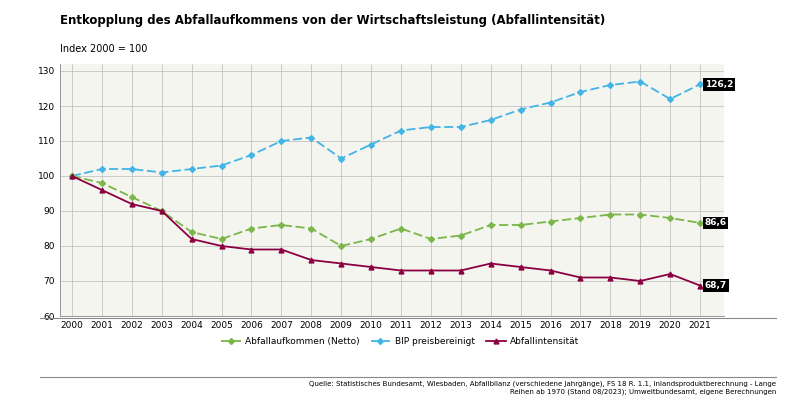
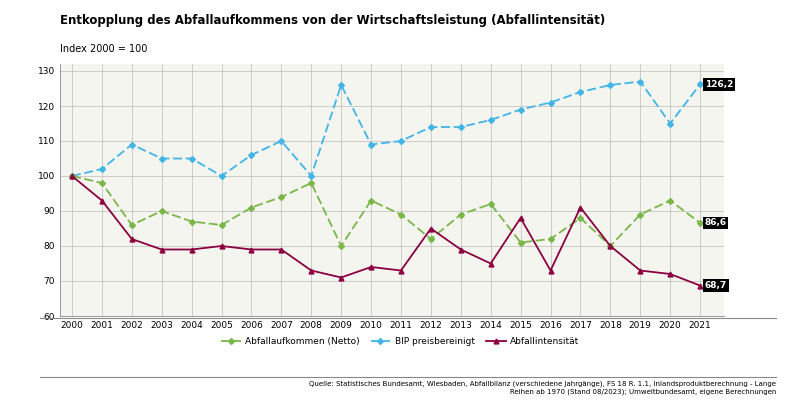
Abfallintensität/2001: 96.0 -> 93.0
BIP preisbereinigt/2002: 102.0 -> 109.0
Abfallaufkommen (Netto)/2002: 94.0 -> 86.0
Abfallintensität/2002: 92.0 -> 82.0
BIP preisbereinigt/2003: 101.0 -> 105.0
Abfallintensität/2003: 90.0 -> 79.0
BIP preisbereinigt/2004: 102.0 -> 105.0
Abfallaufkommen (Netto)/2004: 84.0 -> 87.0
Abfallintensität/2004: 82.0 -> 79.0
BIP preisbereinigt/2005: 103.0 -> 100.0
Abfallaufkommen (Netto)/2005: 82.0 -> 86.0
Abfallaufkommen (Netto)/2006: 85.0 -> 91.0
Abfallaufkommen (Netto)/2007: 86.0 -> 94.0
BIP preisbereinigt/2008: 111.0 -> 100.0
Abfallaufkommen (Netto)/2008: 85.0 -> 98.0
Abfallintensität/2008: 76.0 -> 73.0
BIP preisbereinigt/2009: 105.0 -> 126.0
Abfallintensität/2009: 75.0 -> 71.0
Abfallaufkommen (Netto)/2010: 82.0 -> 93.0
BIP preisbereinigt/2011: 113.0 -> 110.0
Abfallaufkommen (Netto)/2011: 85.0 -> 89.0
Abfallintensität/2012: 73.0 -> 85.0
Abfallaufkommen (Netto)/2013: 83.0 -> 89.0
Abfallintensität/2013: 73.0 -> 79.0
Abfallaufkommen (Netto)/2014: 86.0 -> 92.0
Abfallaufkommen (Netto)/2015: 86.0 -> 81.0
Abfallintensität/2015: 74.0 -> 88.0
Abfallaufkommen (Netto)/2016: 87.0 -> 82.0
Abfallintensität/2017: 71.0 -> 91.0
Abfallaufkommen (Netto)/2018: 89.0 -> 80.0
Abfallintensität/2018: 71.0 -> 80.0
Abfallintensität/2019: 70.0 -> 73.0
BIP preisbereinigt/2020: 122.0 -> 115.0
Abfallaufkommen (Netto)/2020: 88.0 -> 93.0
